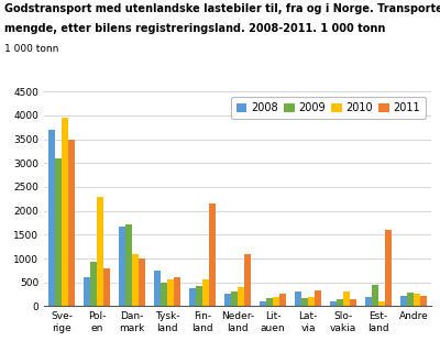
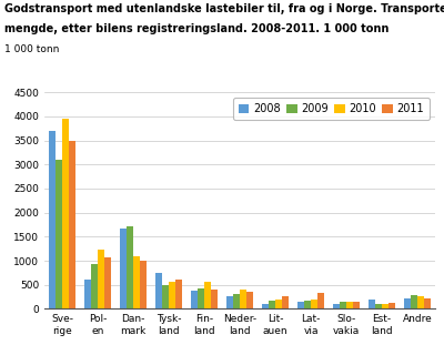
2010/Pol- en: 2300 -> 1230
2011/Pol- en: 800 -> 1070
2011/Fin- land: 2150 -> 410
2011/Neder- land: 1100 -> 360
2008/Lat- via: 300 -> 140
2010/Slo- vakia: 300 -> 160
2009/Est- land: 450 -> 110
2011/Est- land: 1600 -> 120
